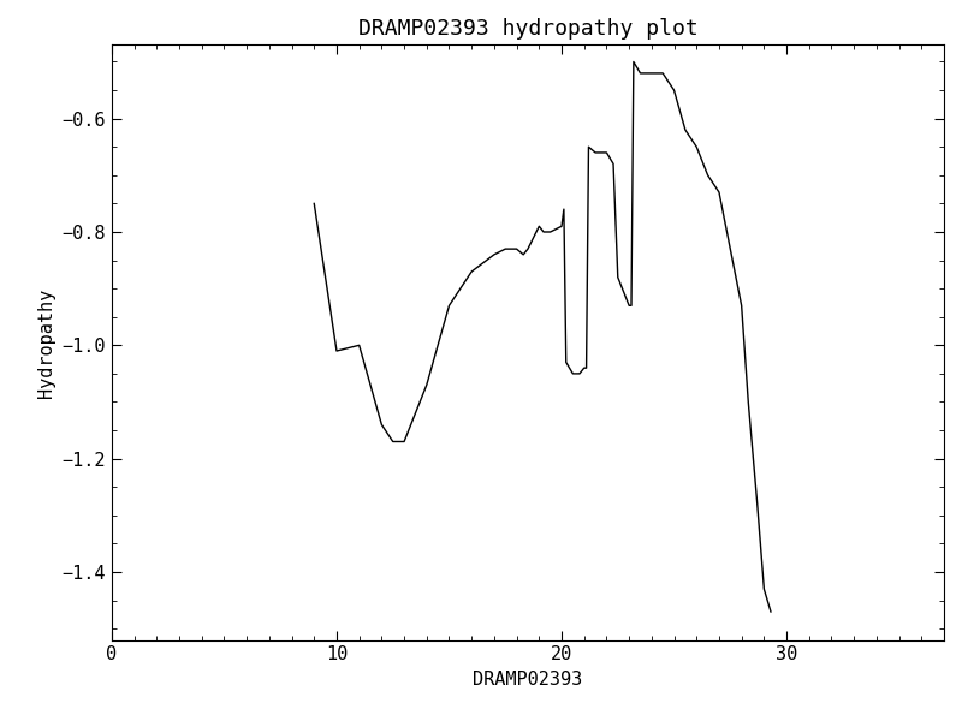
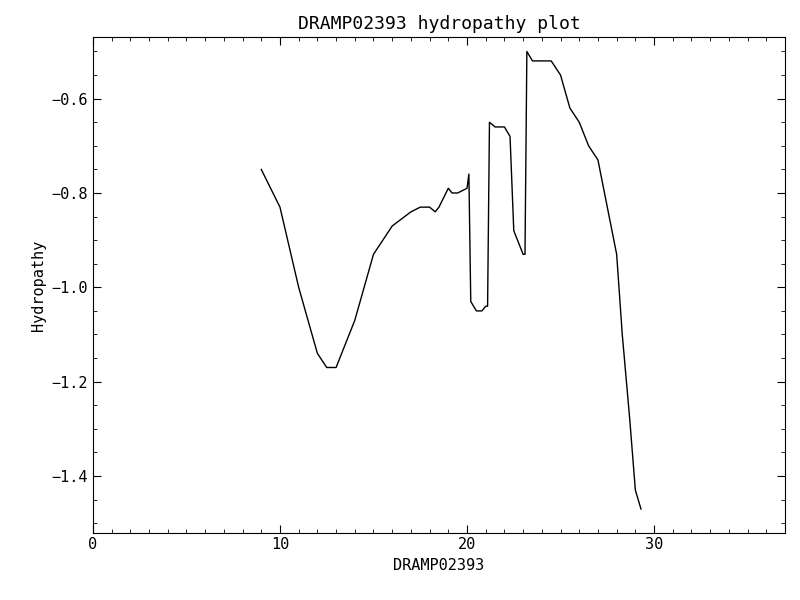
10: -1.01 -> -0.83
